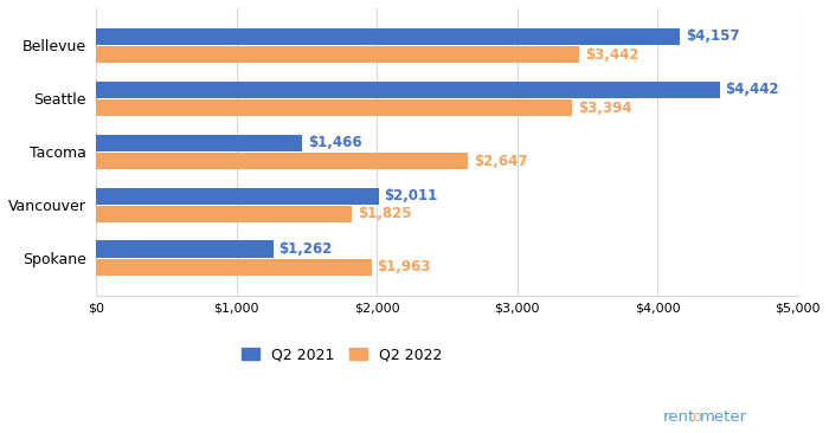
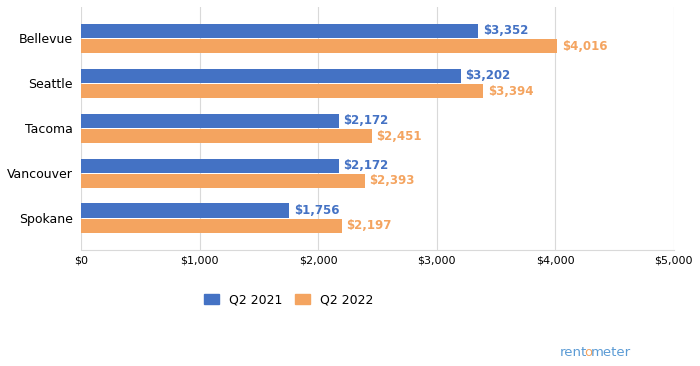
Q2 2021/Bellevue: $4,157 -> $3,352
Q2 2022/Bellevue: $3,442 -> $4,016
Q2 2021/Seattle: $4,442 -> $3,202
Q2 2021/Tacoma: $1,466 -> $2,172
Q2 2022/Tacoma: $2,647 -> $2,451
Q2 2021/Vancouver: $2,011 -> $2,172
Q2 2022/Vancouver: $1,825 -> $2,393
Q2 2021/Spokane: $1,262 -> $1,756
Q2 2022/Spokane: $1,963 -> $2,197
